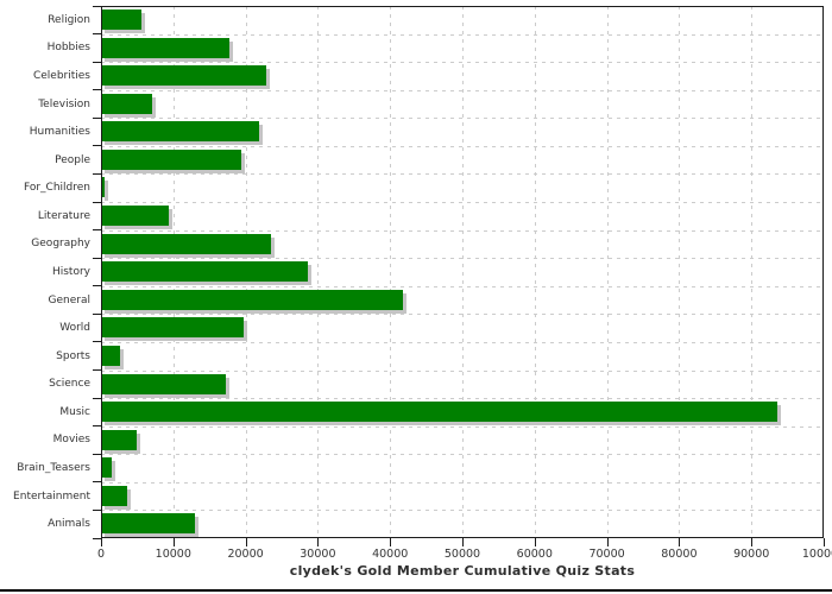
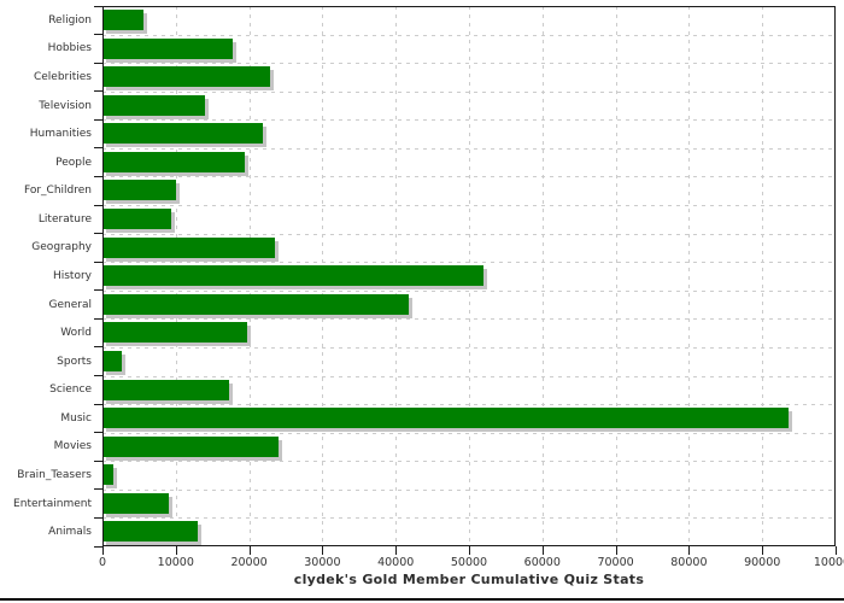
Television: 7000 -> 14000
For_Children: 1000 -> 10000
History: 29000 -> 52000
Movies: 5000 -> 24000
Entertainment: 4000 -> 9000
